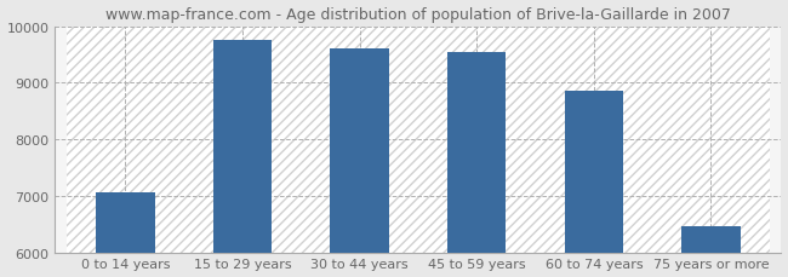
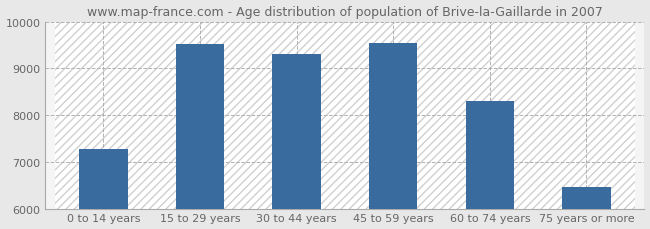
0 to 14 years: 7050 -> 7270
15 to 29 years: 9750 -> 9520
30 to 44 years: 9600 -> 9300
60 to 74 years: 8850 -> 8300
